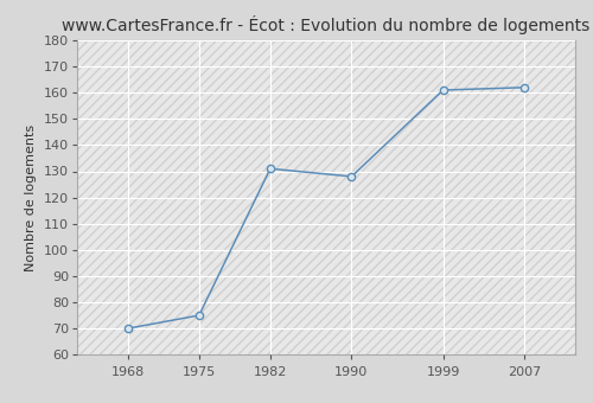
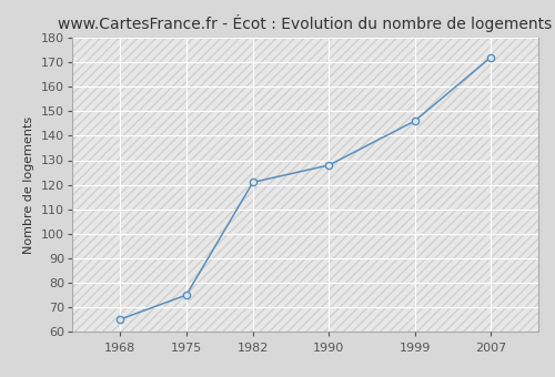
1968: 70 -> 65
1982: 131 -> 121
1999: 161 -> 146
2007: 162 -> 172
